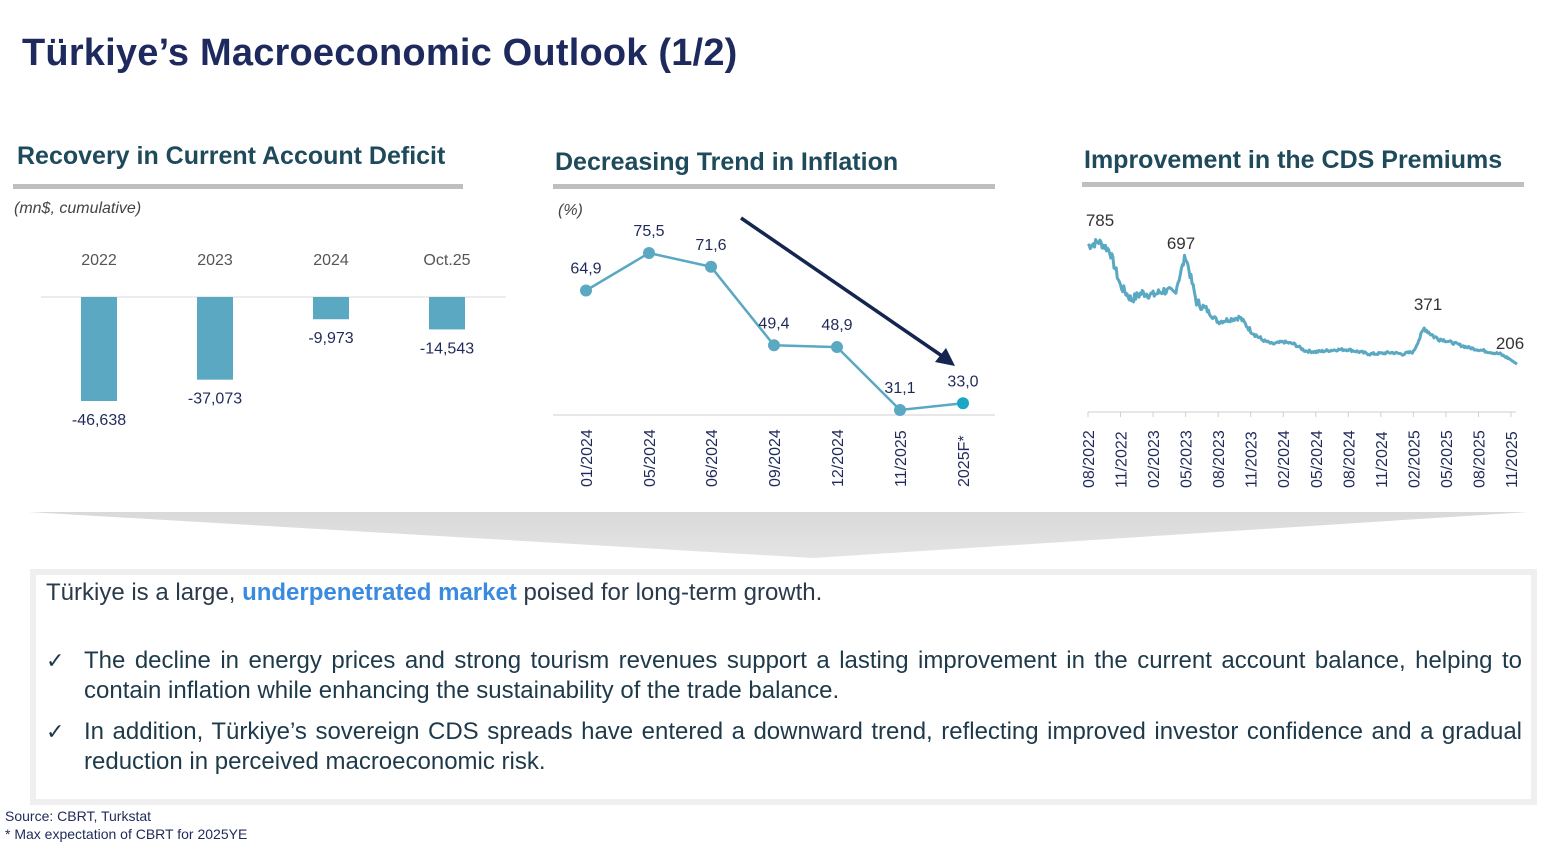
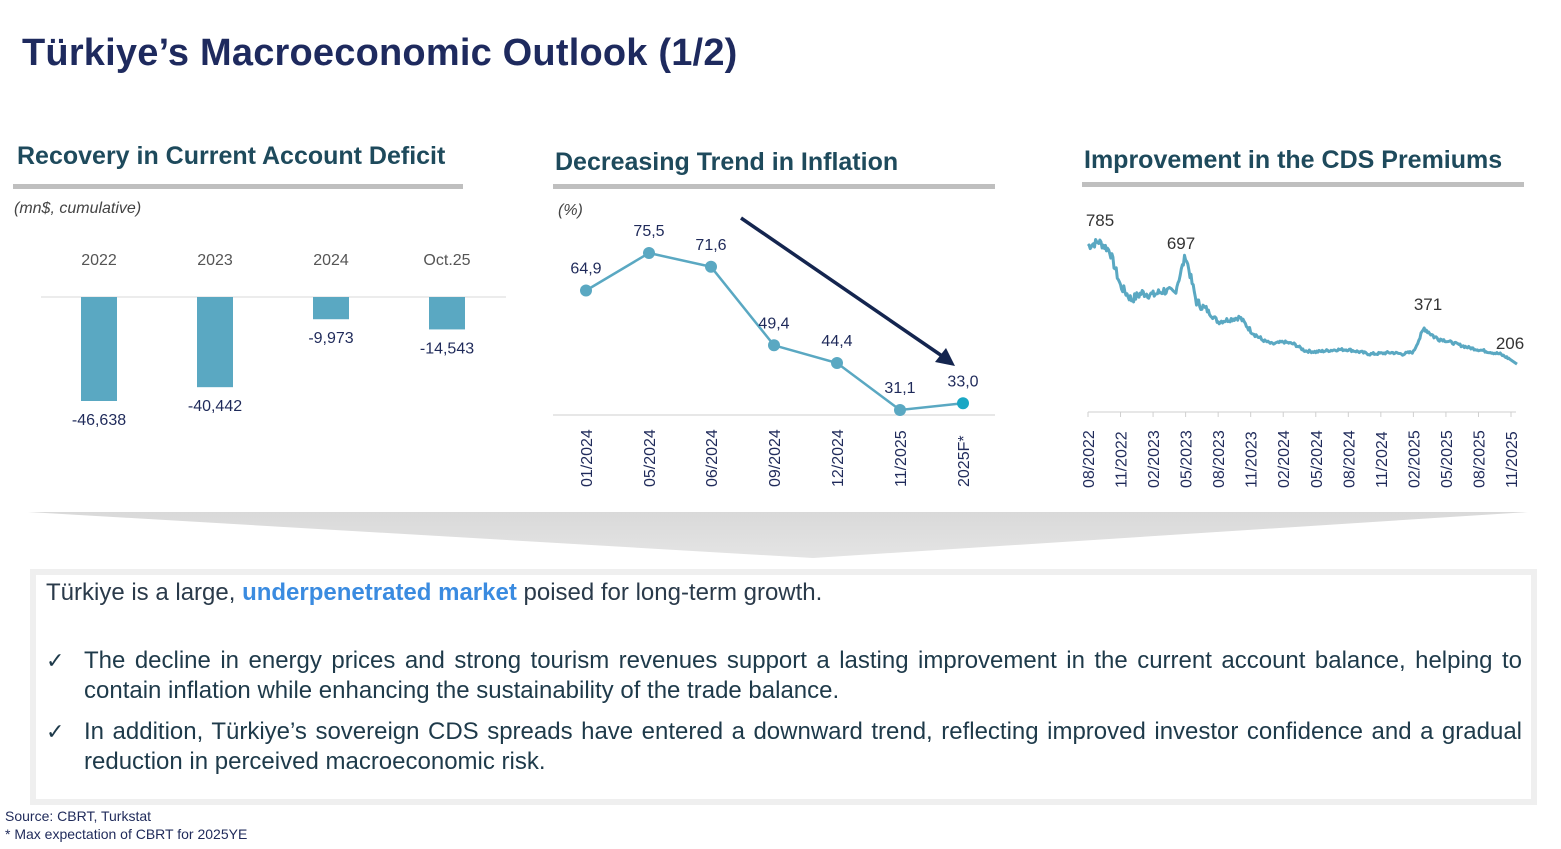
Recovery in Current Account Deficit/2023: -37,073 -> -40,442
Decreasing Trend in Inflation/12/2024: 48,9 -> 44,4
